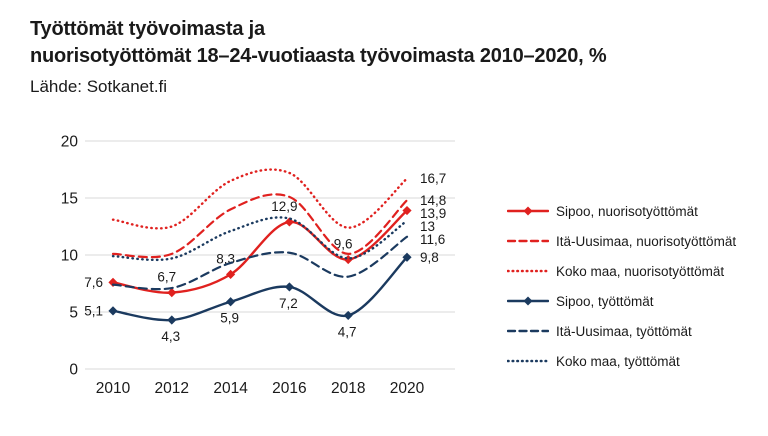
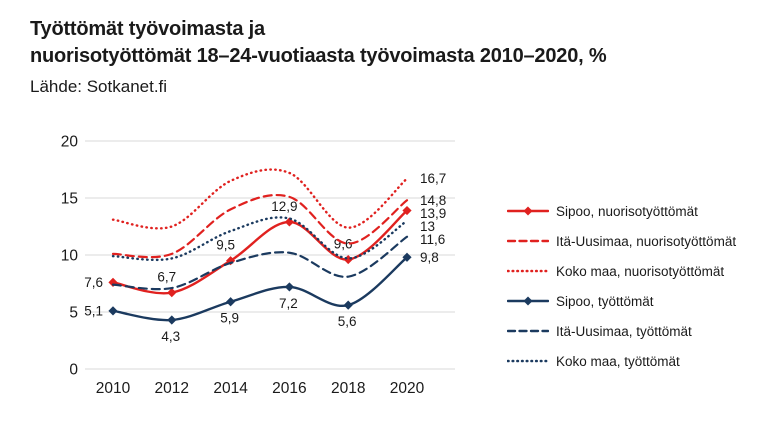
Sipoo, nuorisotyöttömät/2014: 8,3 -> 9,5
Itä-Uusimaa, nuorisotyöttömät/2018: 10.1 -> 11.0
Sipoo, työttömät/2018: 4,7 -> 5,6
